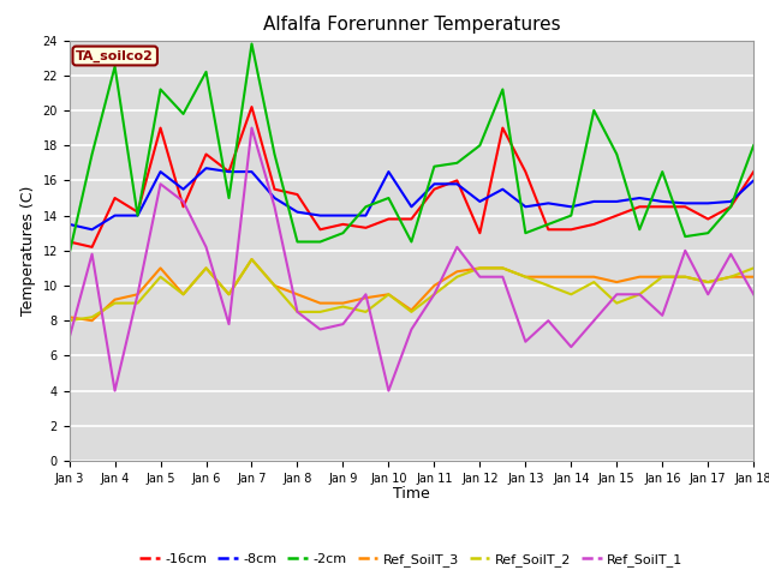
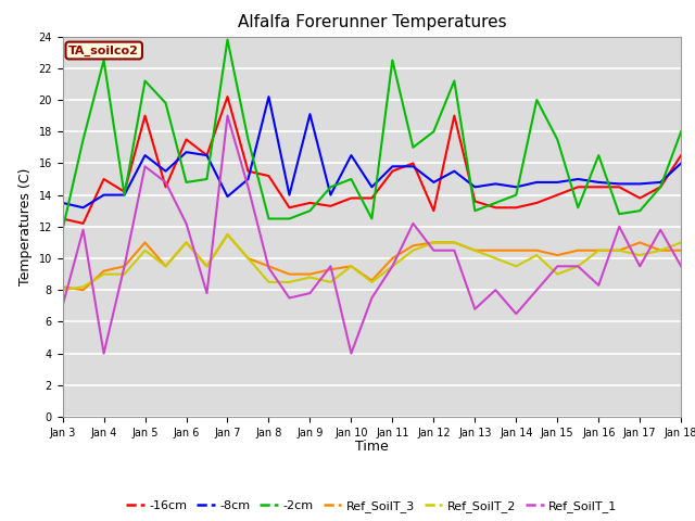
-2cm/Jan 6: 22.2 -> 14.8
-8cm/Jan 7: 16.5 -> 13.9
-8cm/Jan 8: 14.2 -> 20.2
Ref_SoilT_1/Jan 8: 8.5 -> 9.4
-8cm/Jan 9: 14.0 -> 19.1
-2cm/Jan 11: 16.8 -> 22.5
-16cm/Jan 13: 16.5 -> 13.6
Ref_SoilT_3/Jan 17: 10.2 -> 11.0
